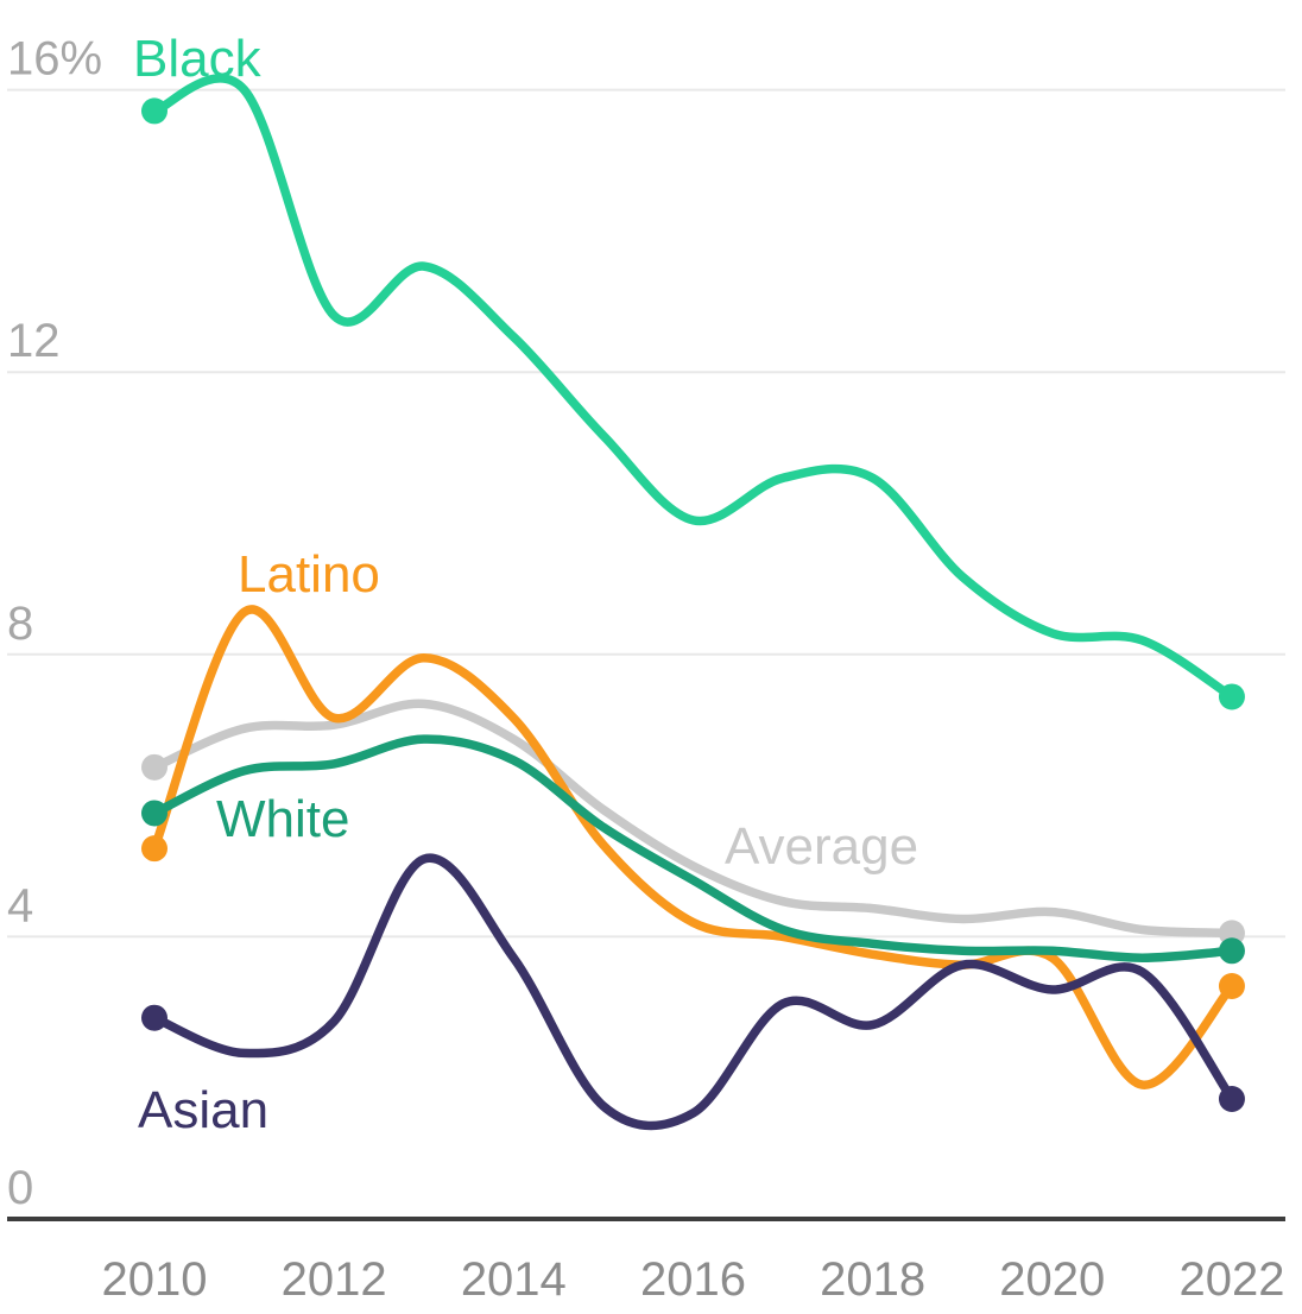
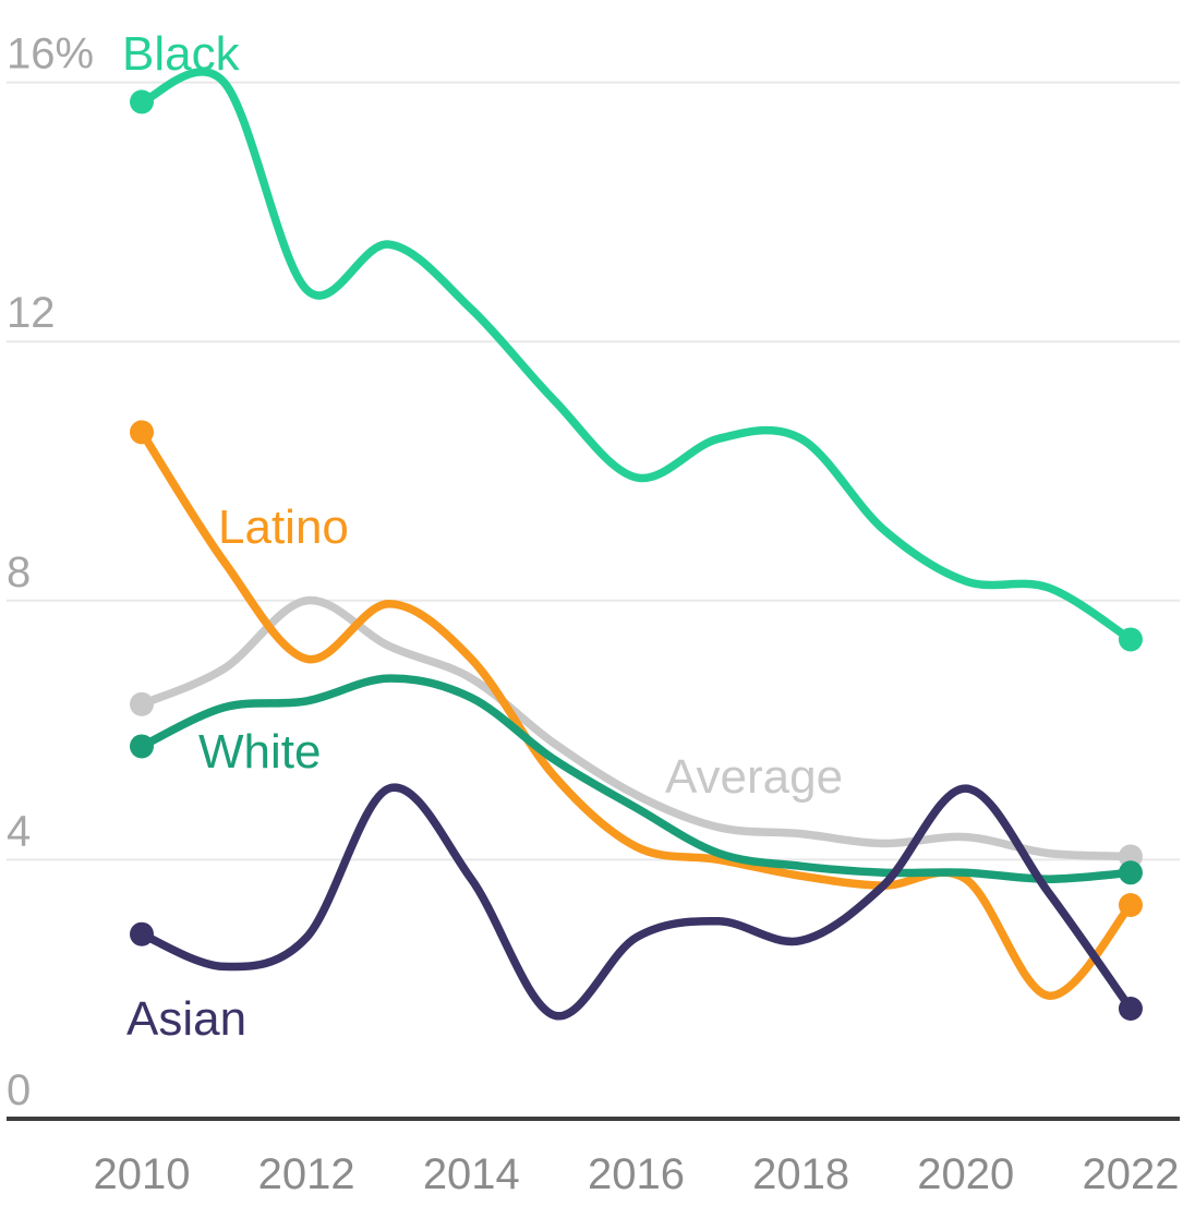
Latino/2010: 5.2% -> 10.6%
Average/2012: 7.0% -> 8.0%
Asian/2016: 1.5% -> 2.8%
Asian/2020: 3.2% -> 5.1%
